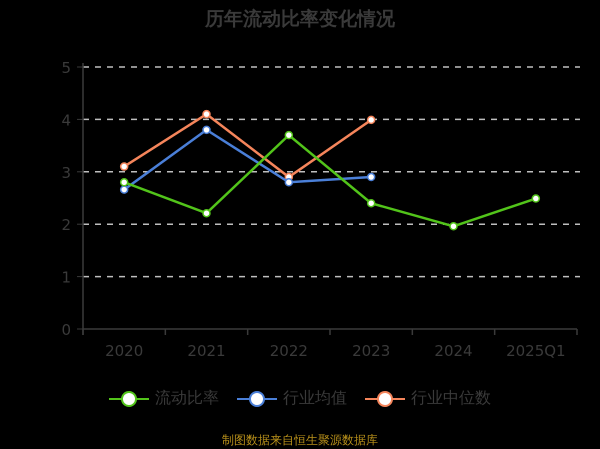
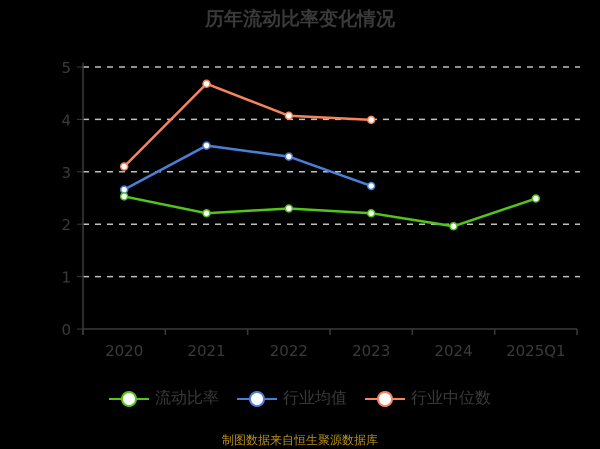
流动比率/2020: 2.8 -> 2.5
行业均值/2021: 3.8 -> 3.5
行业中位数/2021: 4.1 -> 4.7
流动比率/2022: 3.7 -> 2.3
行业均值/2022: 2.8 -> 3.3
行业中位数/2022: 2.9 -> 4.1
流动比率/2023: 2.4 -> 2.2
行业均值/2023: 2.9 -> 2.7
